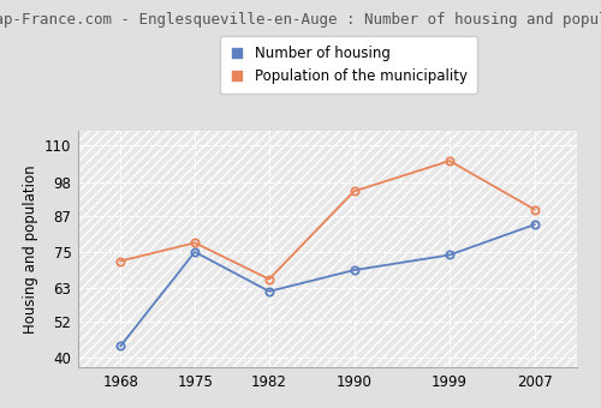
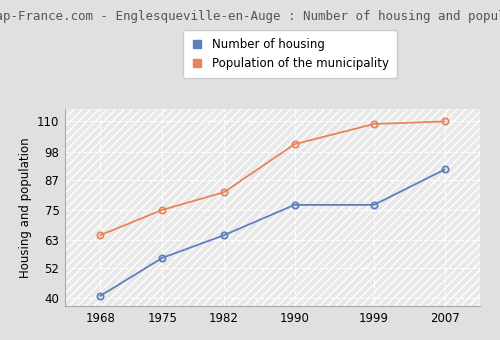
Number of housing/1968: 44 -> 41
Population of the municipality/1968: 72 -> 65
Number of housing/1975: 75 -> 56
Population of the municipality/1975: 78 -> 75
Number of housing/1982: 62 -> 65
Population of the municipality/1982: 66 -> 82
Number of housing/1990: 69 -> 77
Population of the municipality/1990: 95 -> 101
Number of housing/1999: 74 -> 77
Population of the municipality/1999: 105 -> 109
Number of housing/2007: 84 -> 91
Population of the municipality/2007: 89 -> 110
